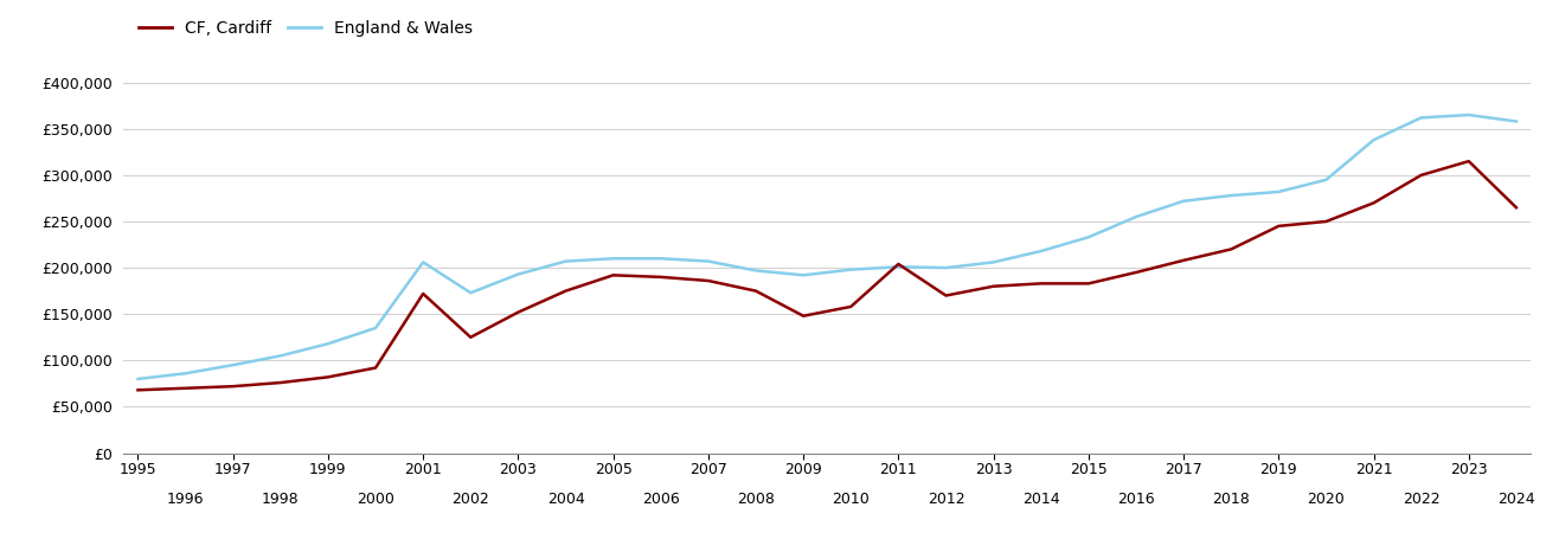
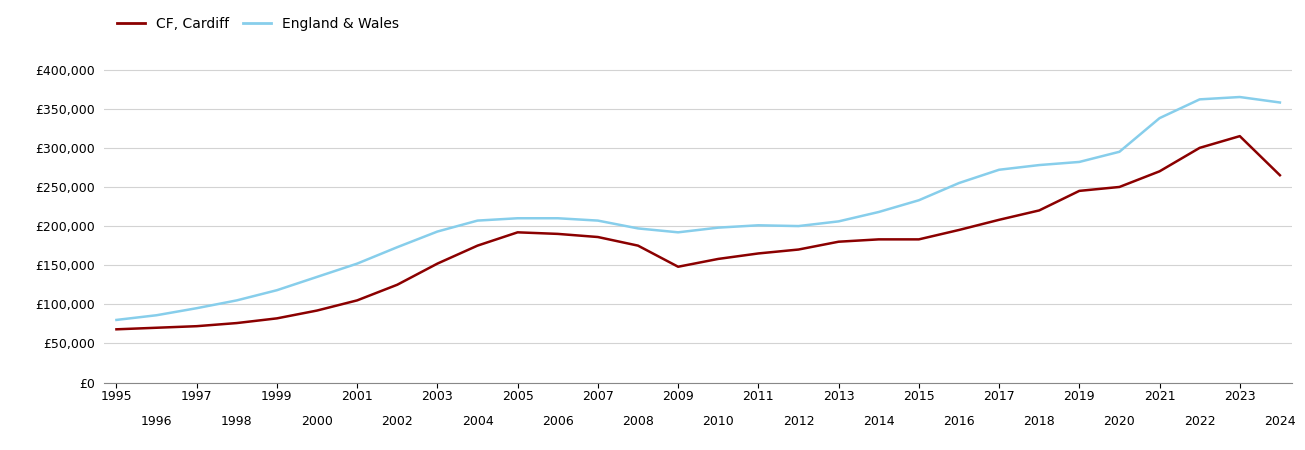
CF, Cardiff/2001: £172,000 -> £105,000
England & Wales/2001: £206,000 -> £152,000
CF, Cardiff/2011: £204,000 -> £165,000
